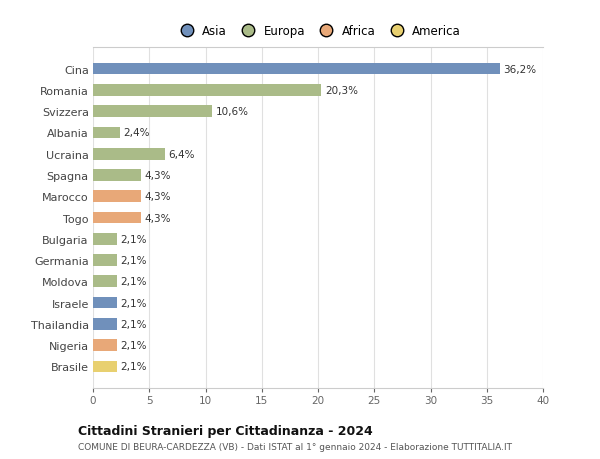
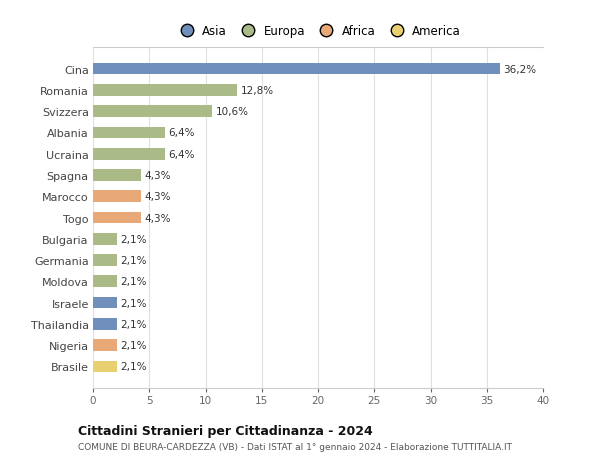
Romania: 20,3% -> 12,8%
Albania: 2,4% -> 6,4%
